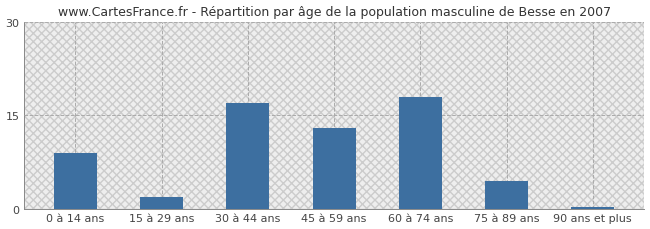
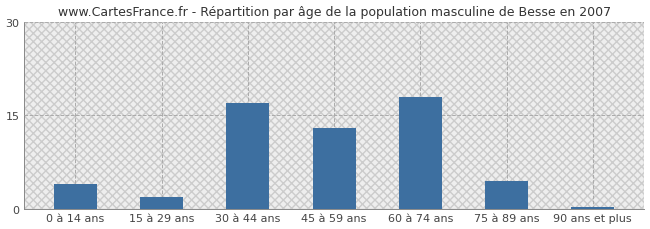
0 à 14 ans: 9.0 -> 4.0
